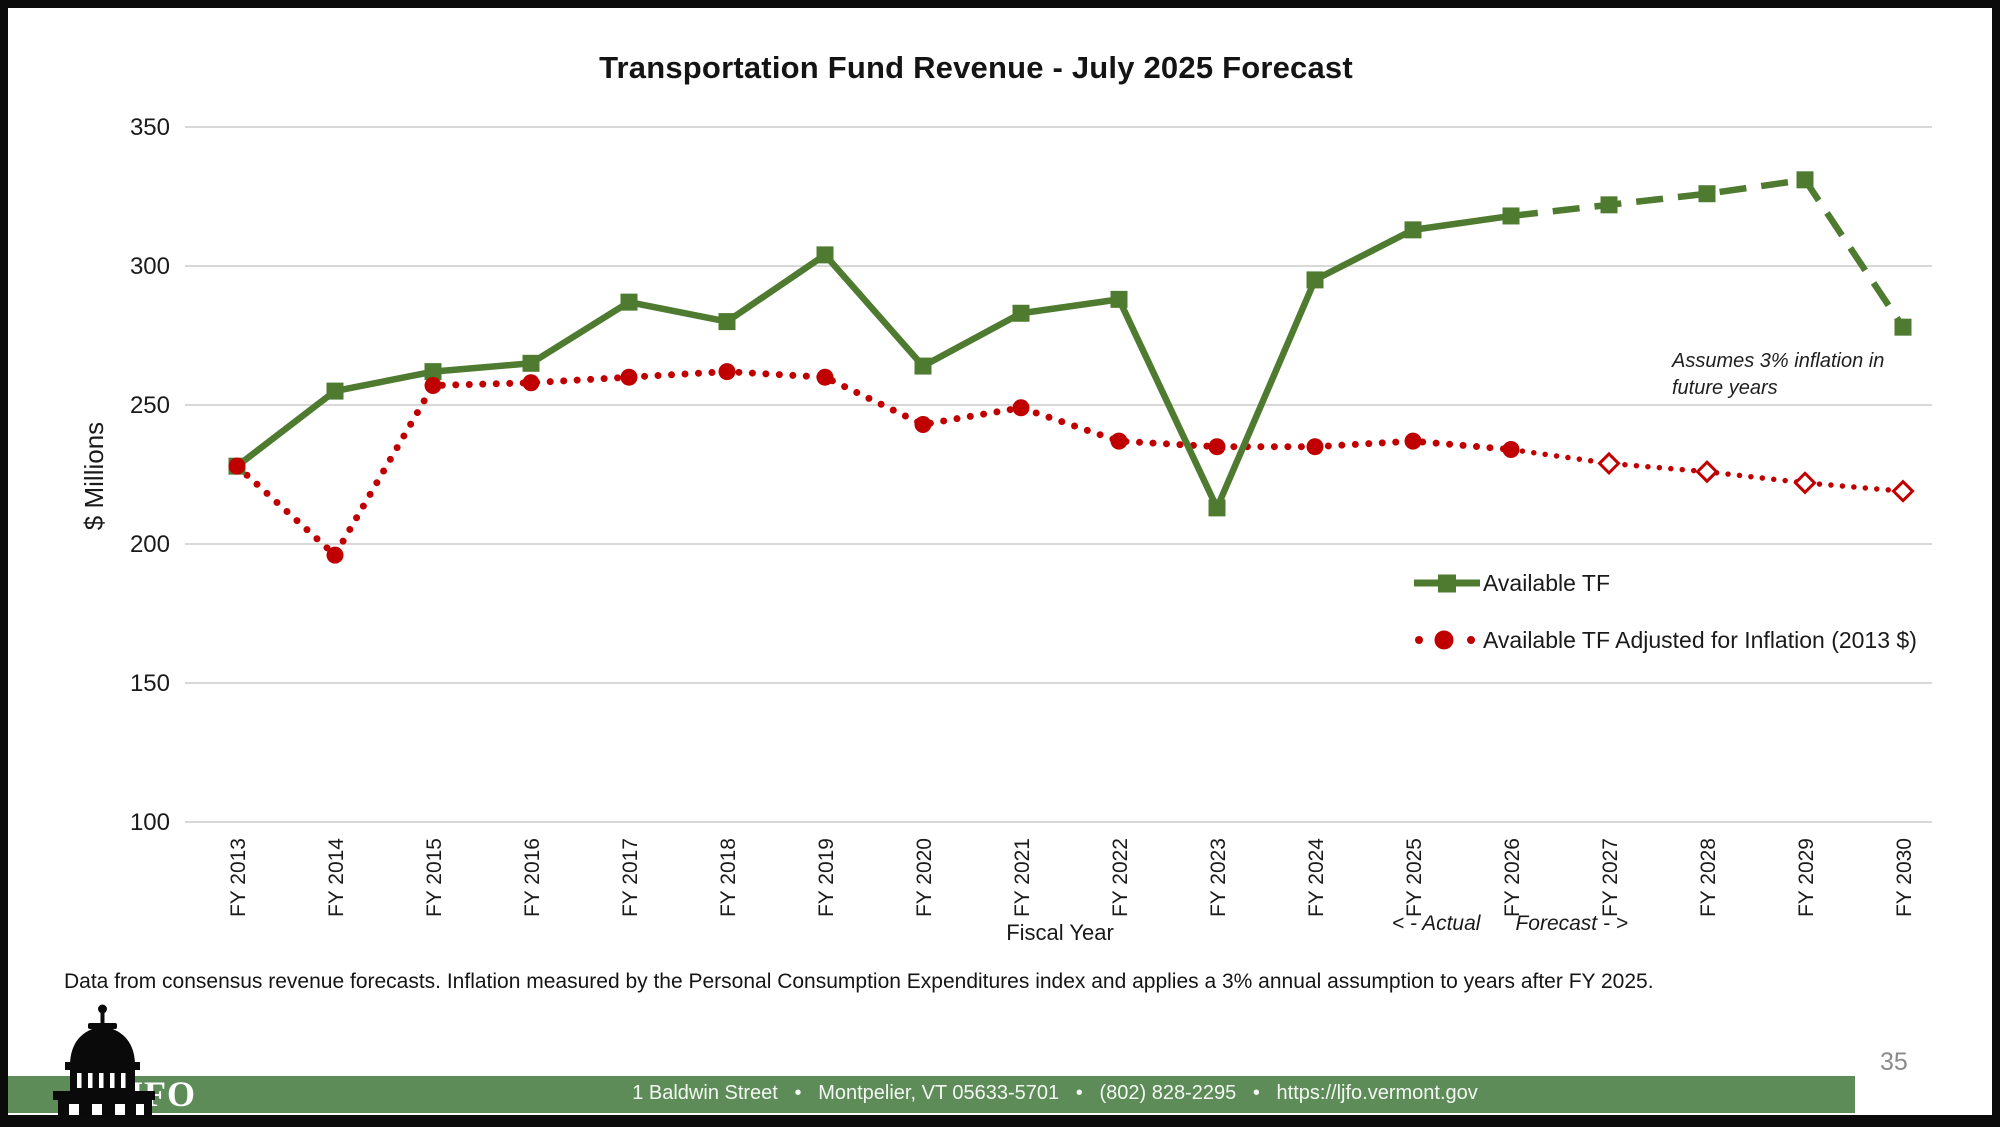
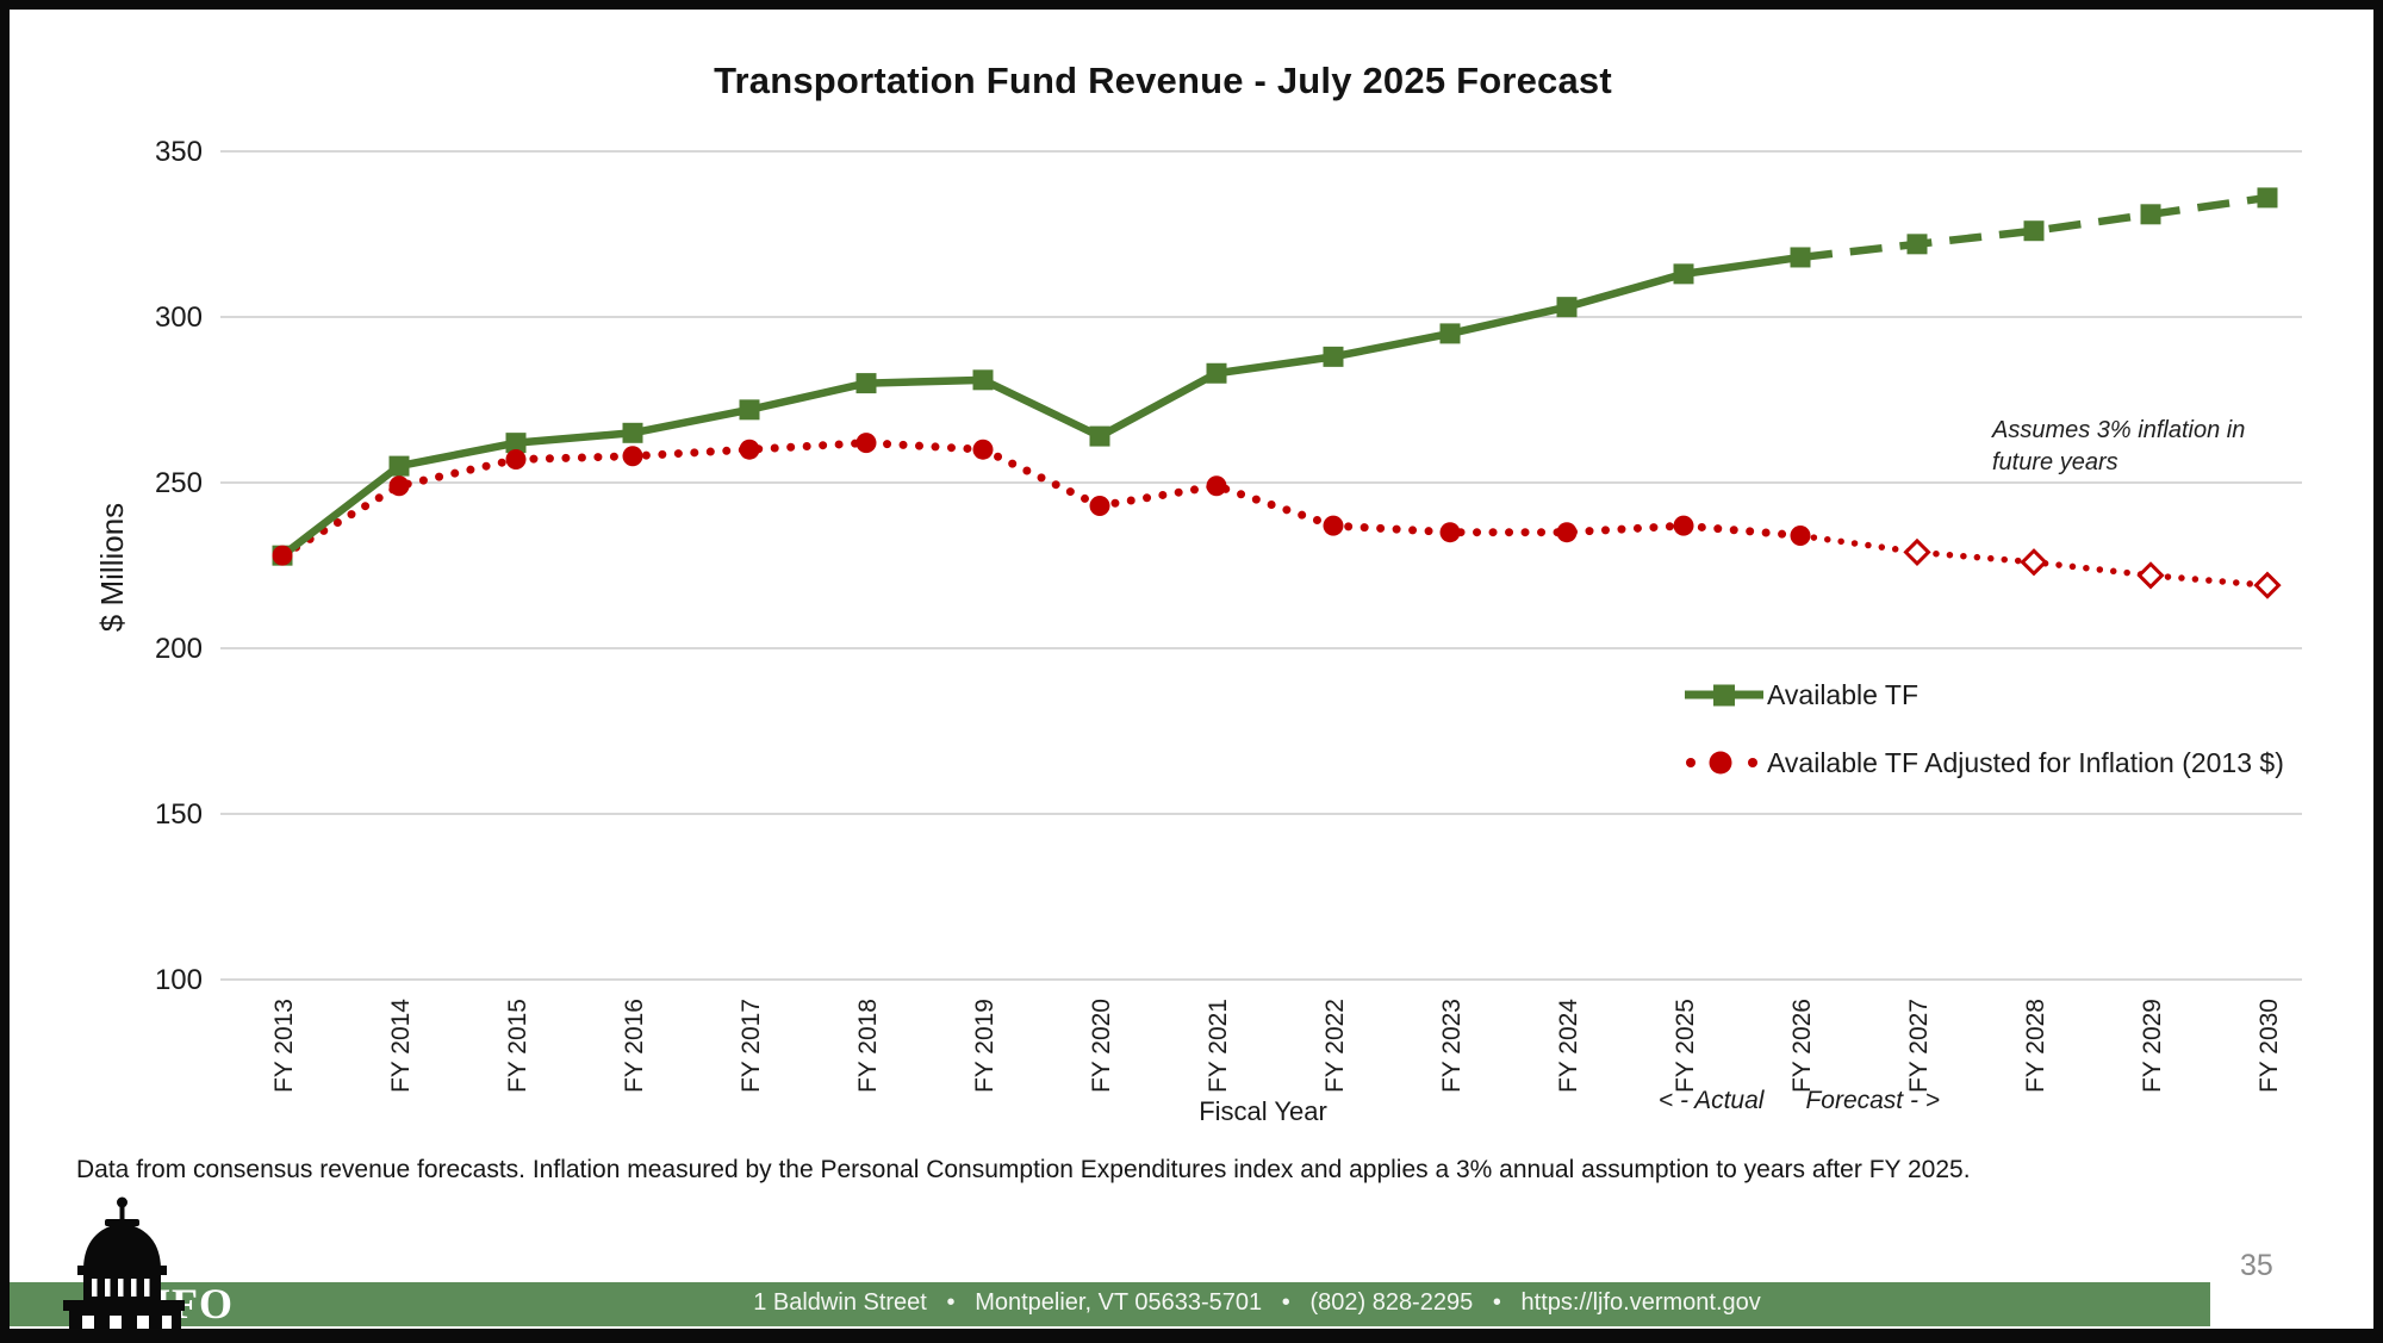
Available TF Adjusted for Inflation (2013 $)/FY 2014: 196 -> 249
Available TF/FY 2017: 287 -> 272
Available TF/FY 2019: 304 -> 281
Available TF/FY 2023: 213 -> 295
Available TF/FY 2024: 295 -> 303
Available TF/FY 2030: 278 -> 336
